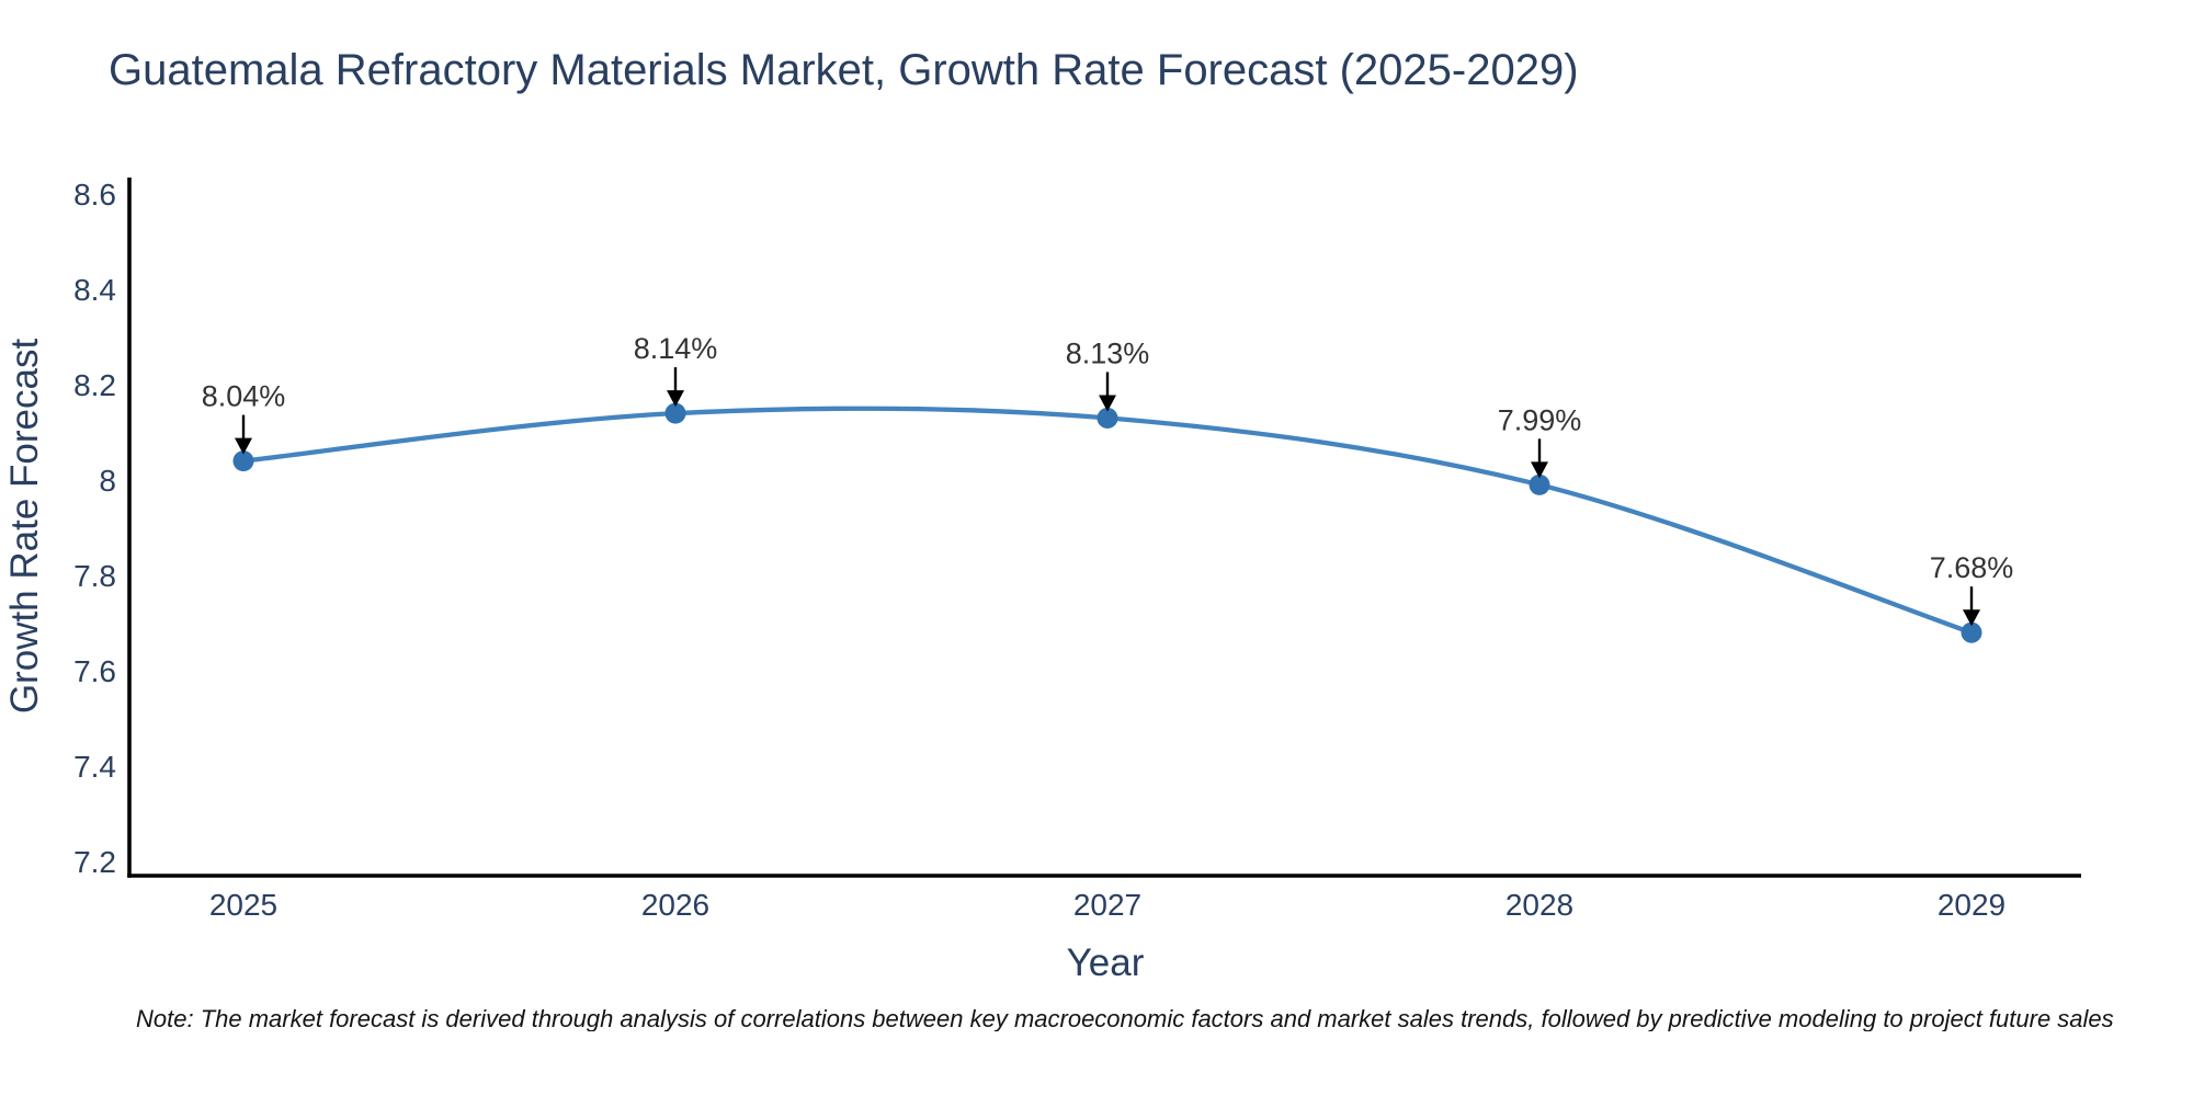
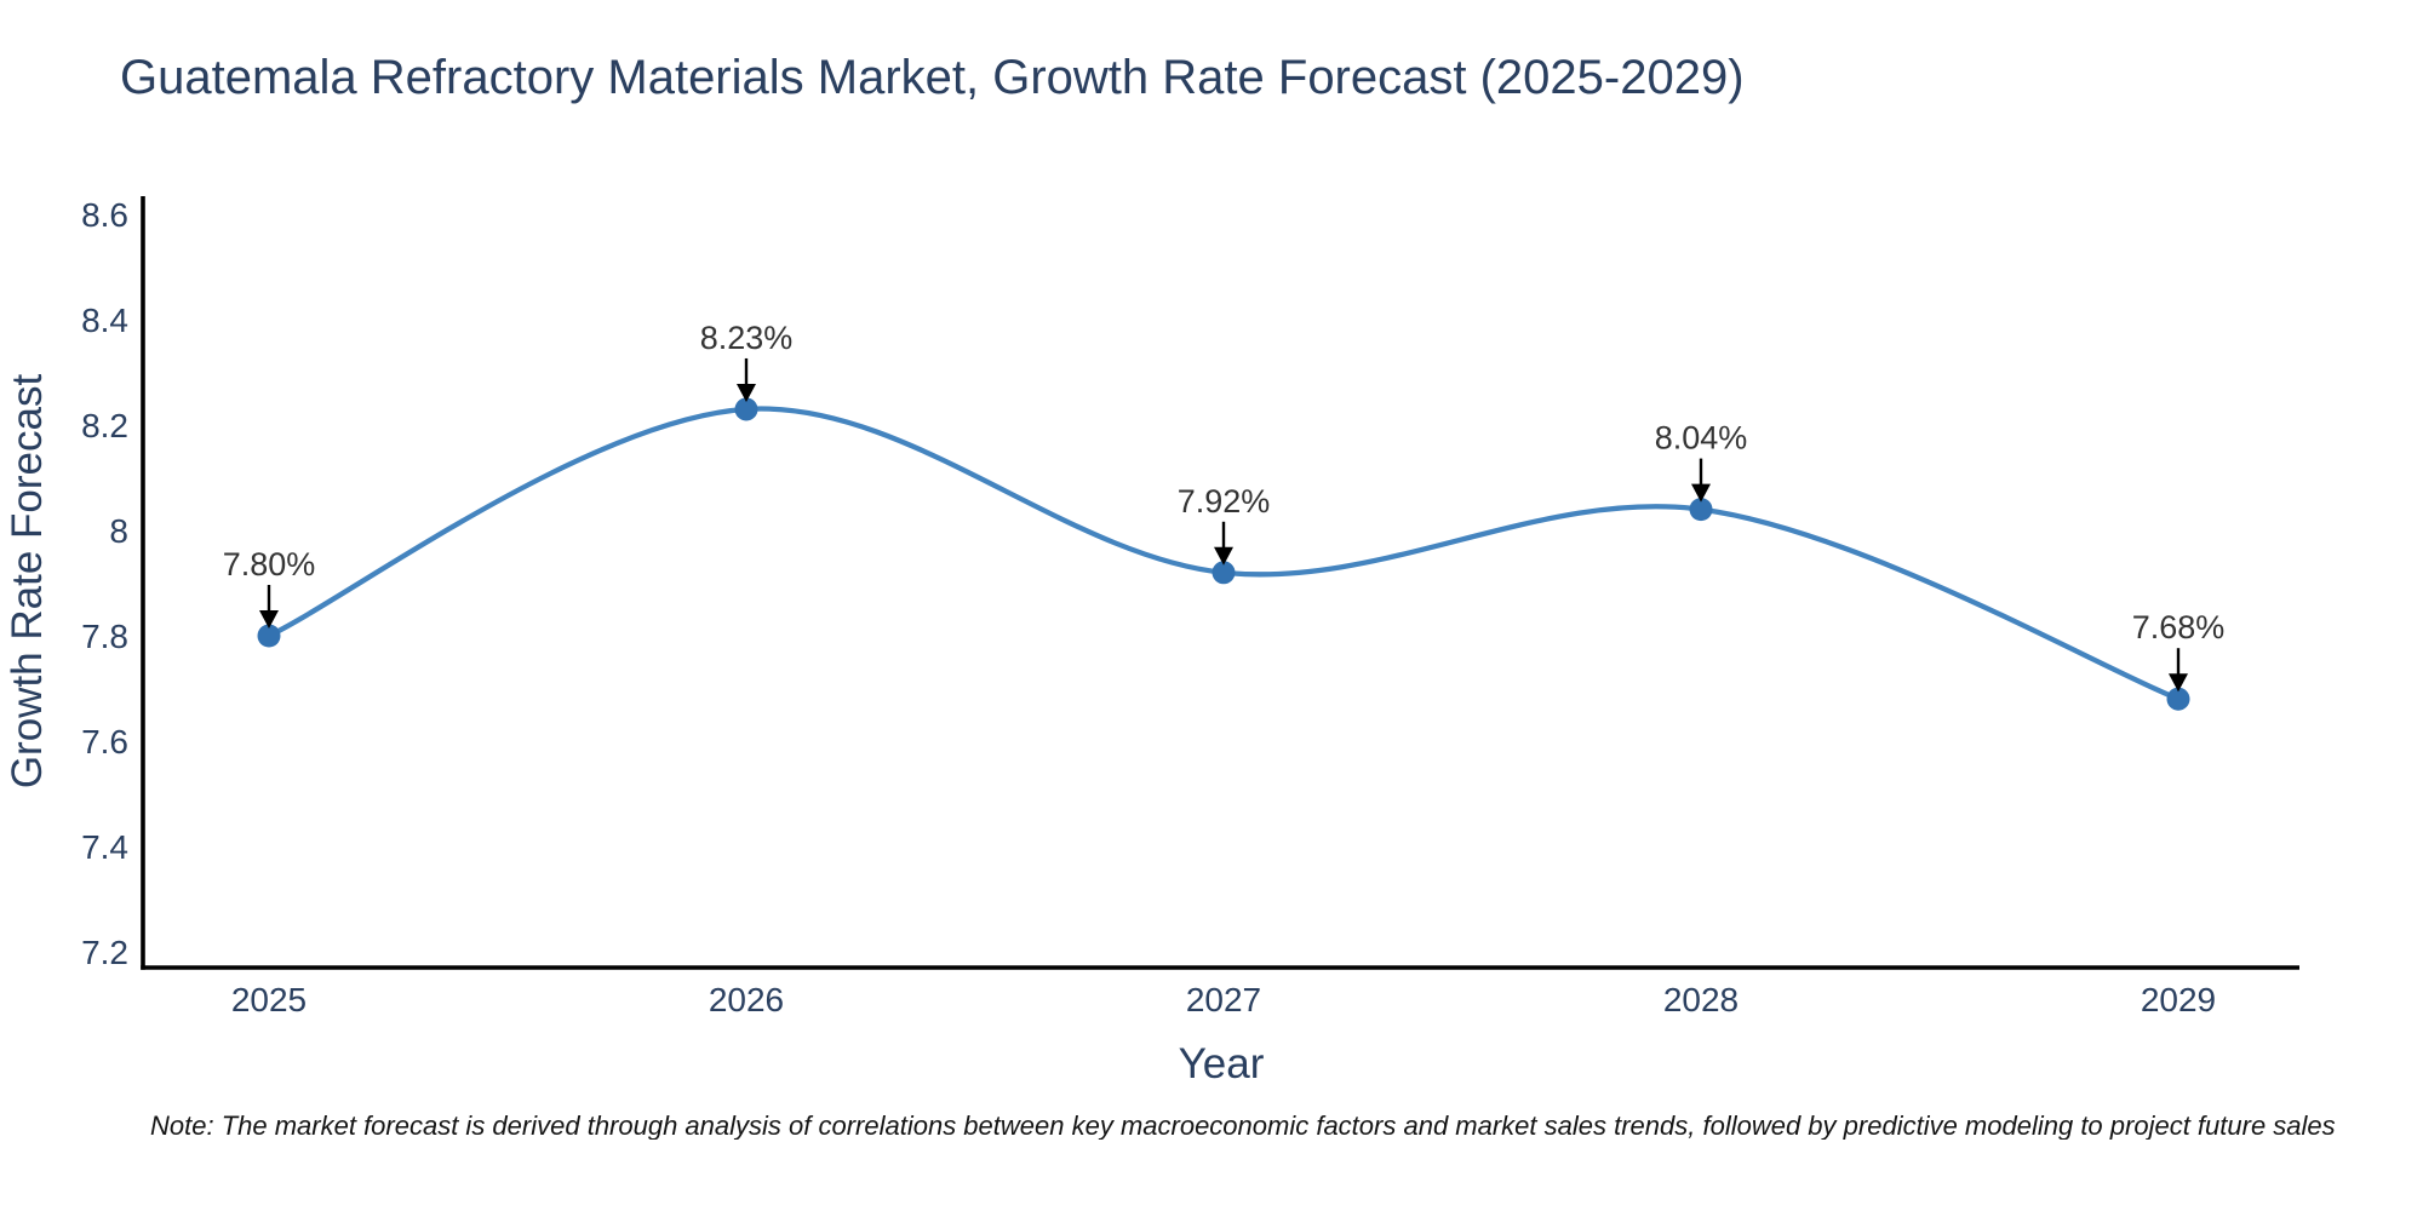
2025: 8.04% -> 7.80%
2026: 8.14% -> 8.23%
2027: 8.13% -> 7.92%
2028: 7.99% -> 8.04%
